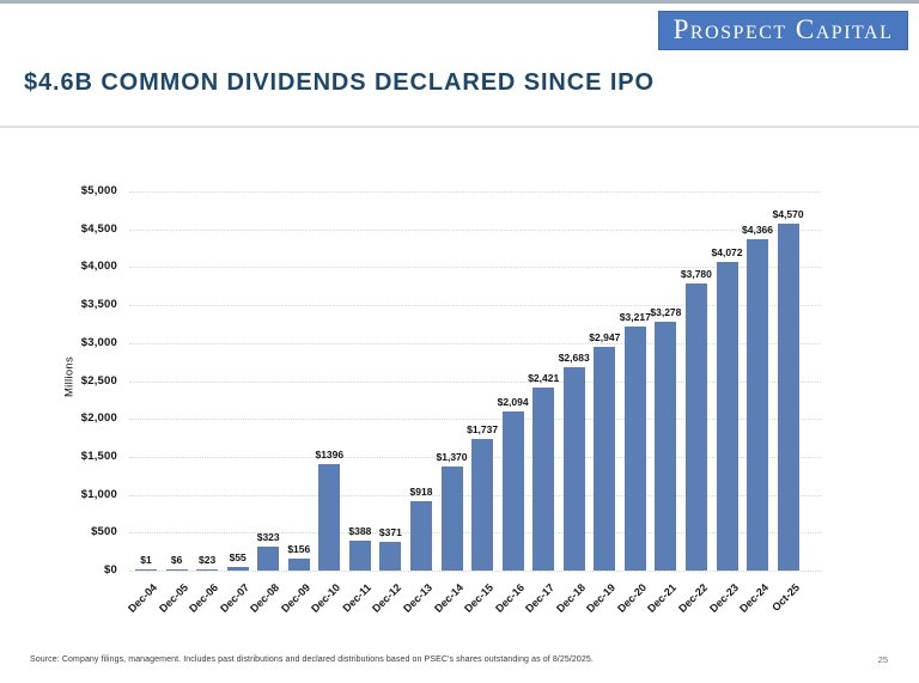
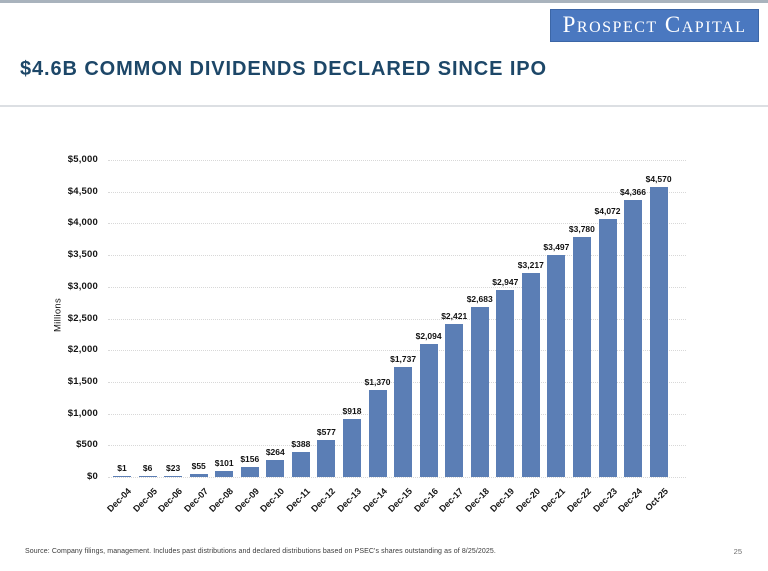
Dec-08: $323 -> $101
Dec-10: $1396 -> $264
Dec-12: $371 -> $577
Dec-21: $3,278 -> $3,497
